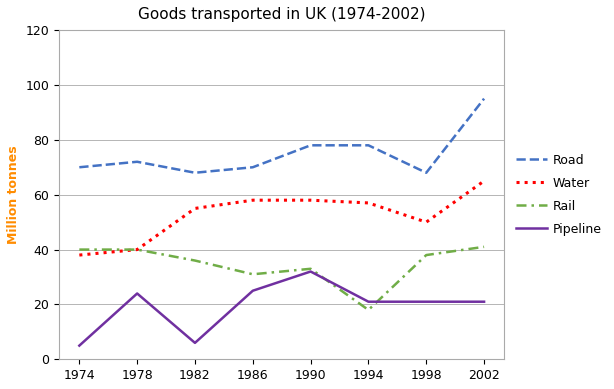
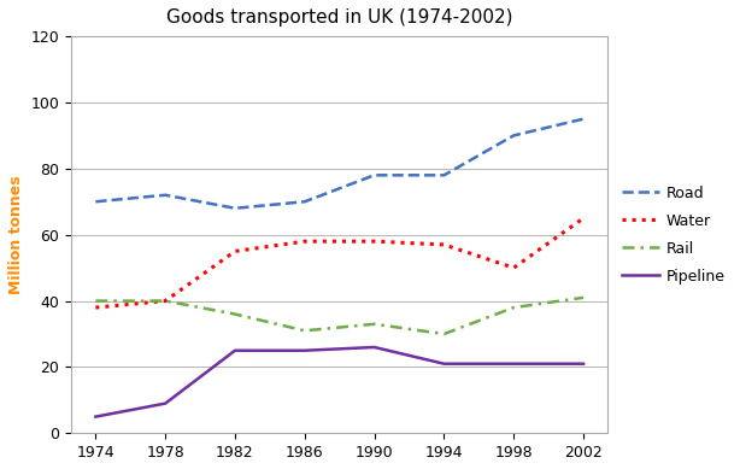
Pipeline/1978: 24 -> 9
Pipeline/1982: 6 -> 25
Pipeline/1990: 32 -> 26
Rail/1994: 18 -> 30
Road/1998: 68 -> 90
